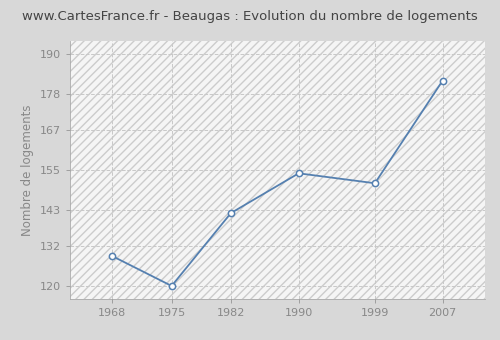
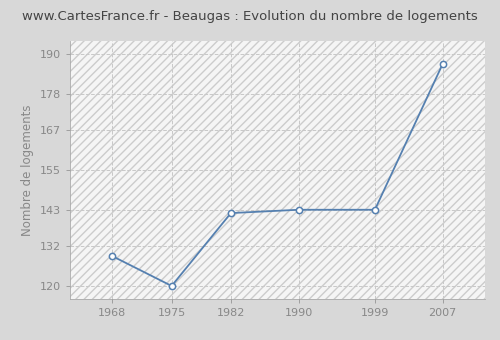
1990: 154 -> 143
1999: 151 -> 143
2007: 182 -> 187
